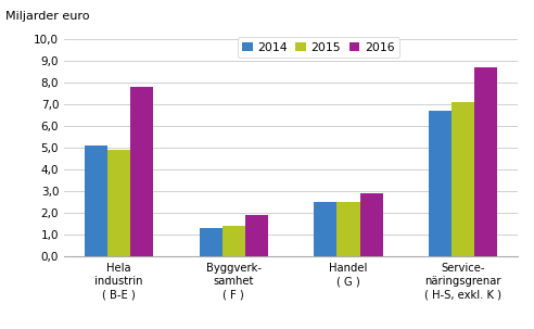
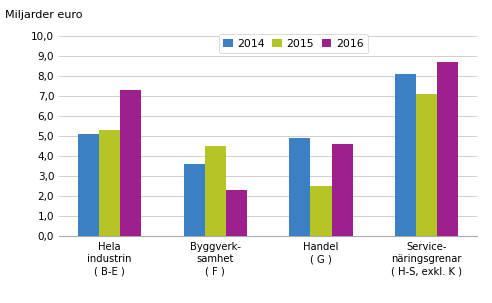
2015/Hela industrin ( B-E ): 4,9 -> 5,3
2016/Hela industrin ( B-E ): 7,8 -> 7,3
2014/Byggverk- samhet ( F ): 1,3 -> 3,6
2015/Byggverk- samhet ( F ): 1,4 -> 4,5
2016/Byggverk- samhet ( F ): 1,9 -> 2,3
2014/Handel ( G ): 2,5 -> 4,9
2016/Handel ( G ): 2,9 -> 4,6
2014/Service- näringsgrenar ( H-S, exkl. K ): 6,7 -> 8,1
